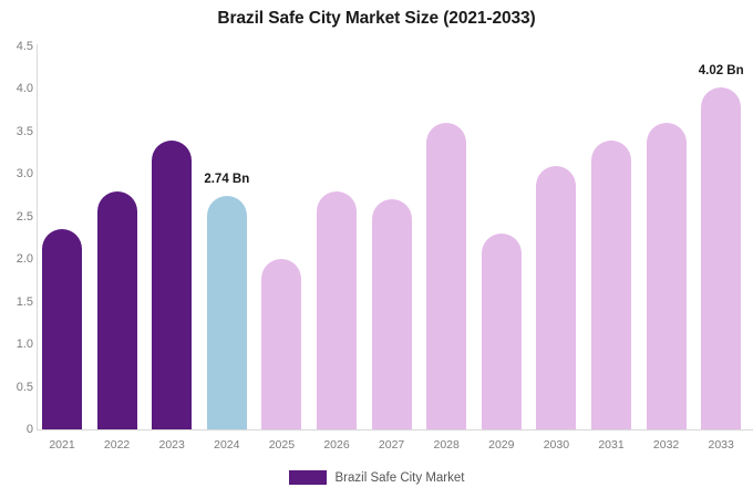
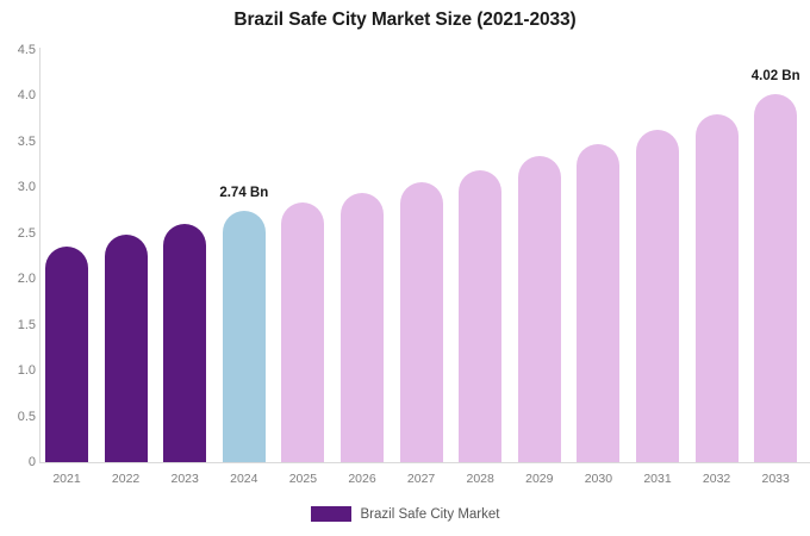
2022: 2.8 -> 2.5
2023: 3.4 -> 2.6
2025: 2.0 -> 2.8
2026: 2.8 -> 2.9
2027: 2.7 -> 3.1
2028: 3.6 -> 3.2
2029: 2.3 -> 3.3
2030: 3.1 -> 3.5
2031: 3.4 -> 3.6
2032: 3.6 -> 3.8
